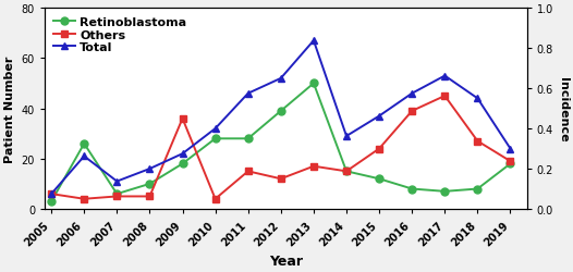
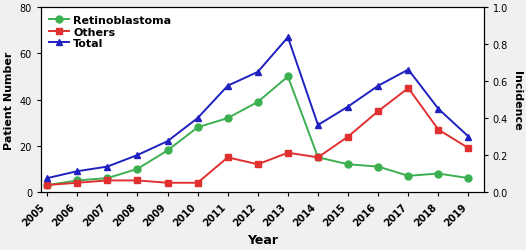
Others/2005: 6 -> 3
Retinoblastoma/2006: 26 -> 5
Total/2006: 21 -> 9
Others/2009: 36 -> 4
Retinoblastoma/2011: 28 -> 32
Retinoblastoma/2016: 8 -> 11
Others/2016: 39 -> 35
Total/2018: 44 -> 36
Retinoblastoma/2019: 18 -> 6
